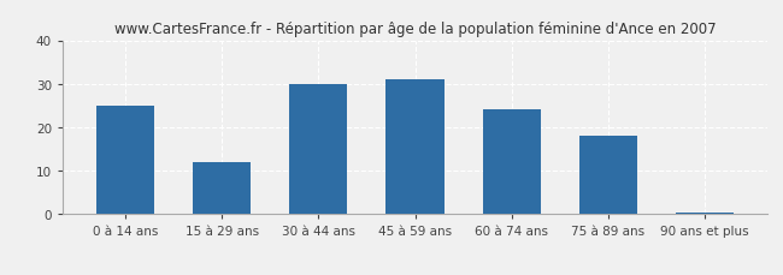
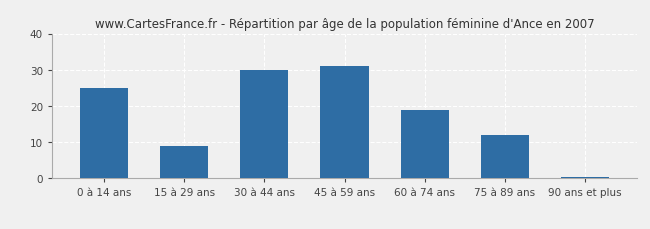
15 à 29 ans: 12.0 -> 9.0
60 à 74 ans: 24.0 -> 19.0
75 à 89 ans: 18.0 -> 12.0
